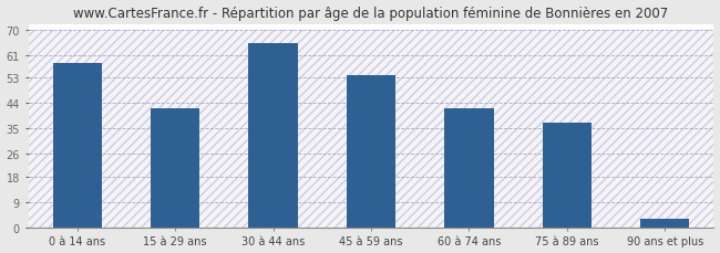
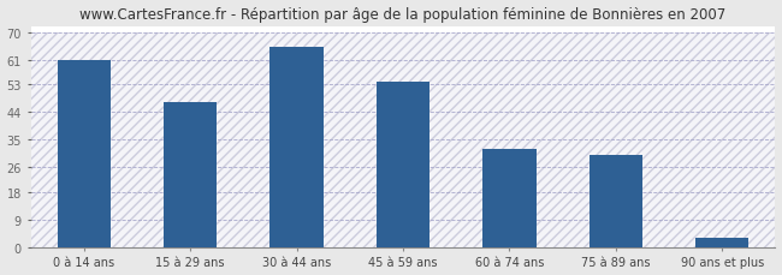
0 à 14 ans: 58 -> 61
15 à 29 ans: 42 -> 47
60 à 74 ans: 42 -> 32
75 à 89 ans: 37 -> 30
